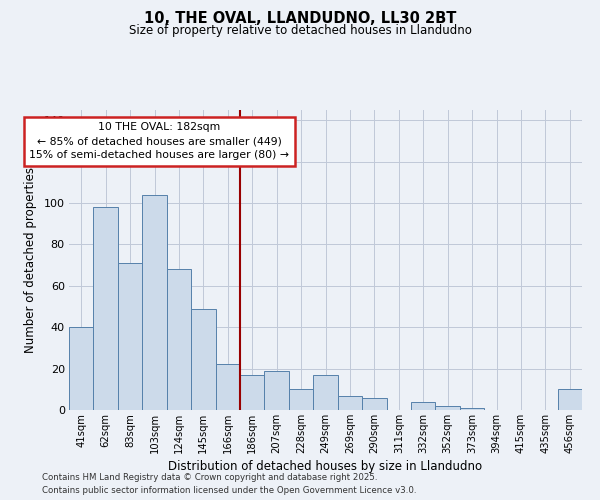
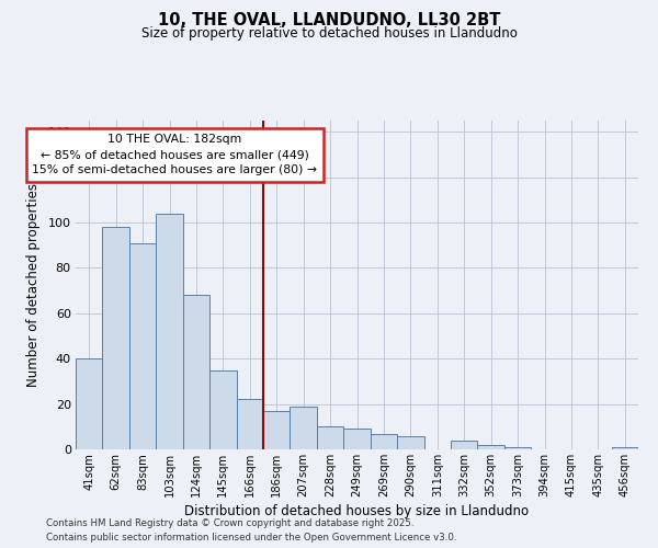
83sqm: 71 -> 91
145sqm: 49 -> 35
249sqm: 17 -> 9
456sqm: 10 -> 1
